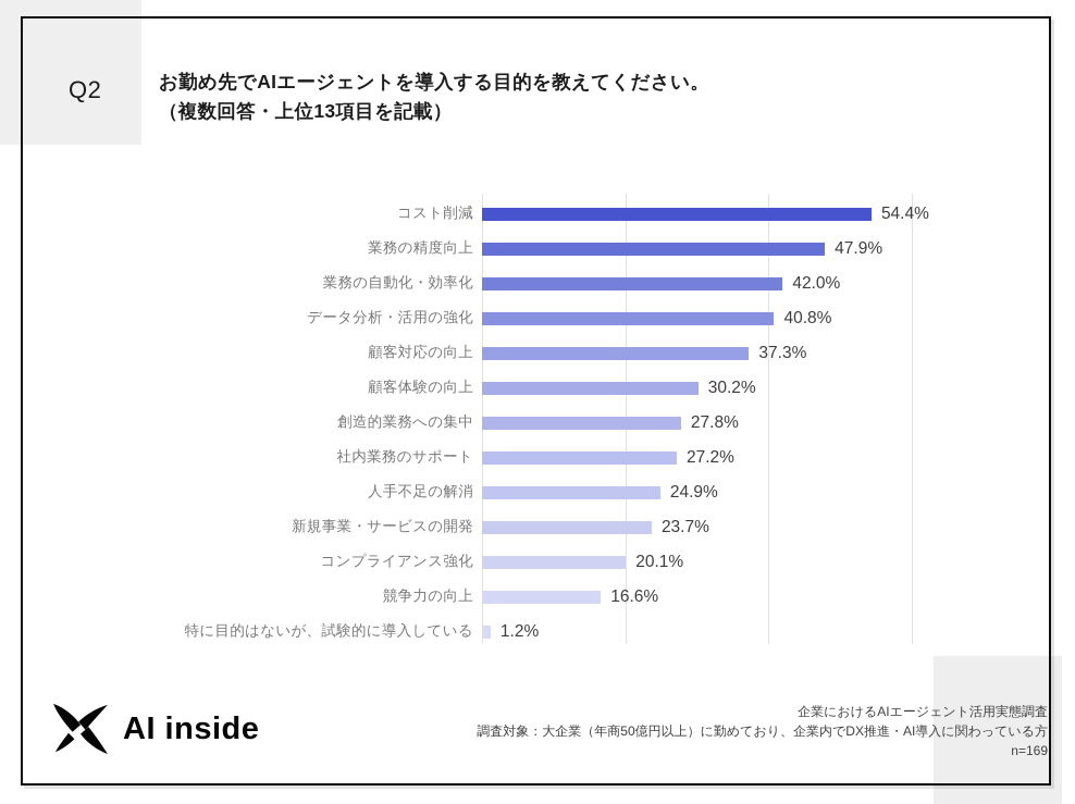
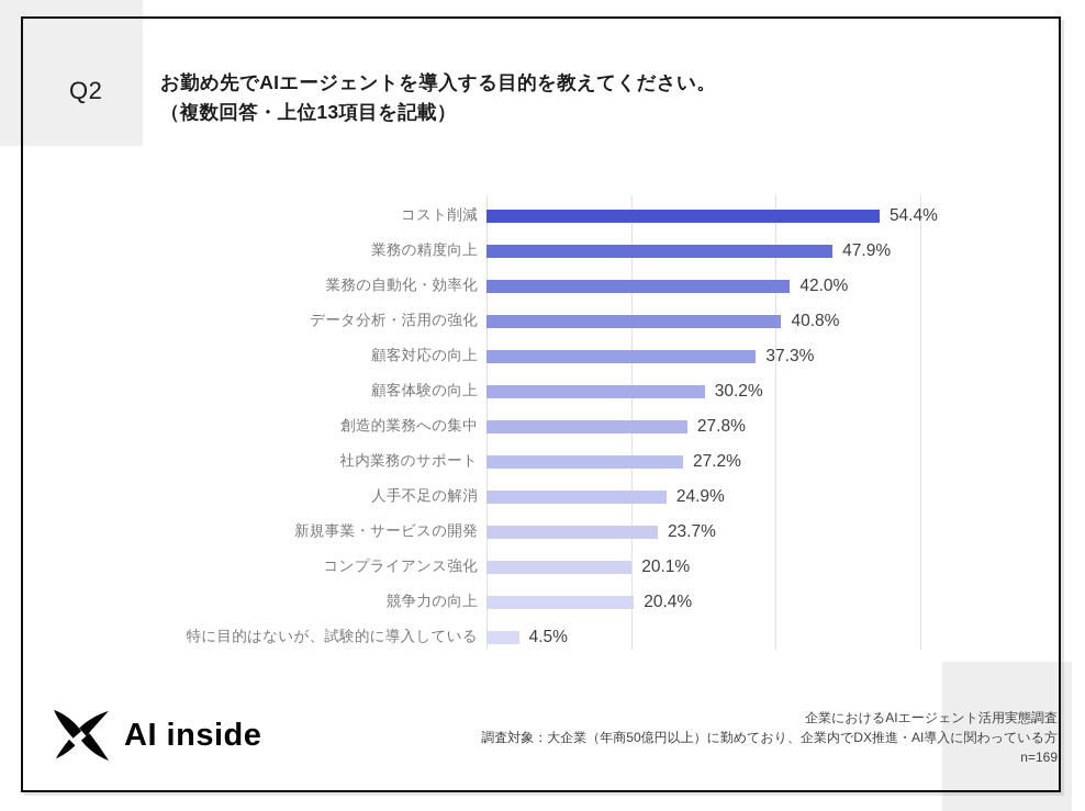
競争力の向上: 16.6% -> 20.4%
特に目的はないが、試験的に導入している: 1.2% -> 4.5%
